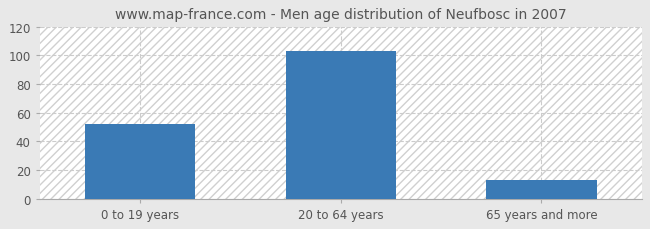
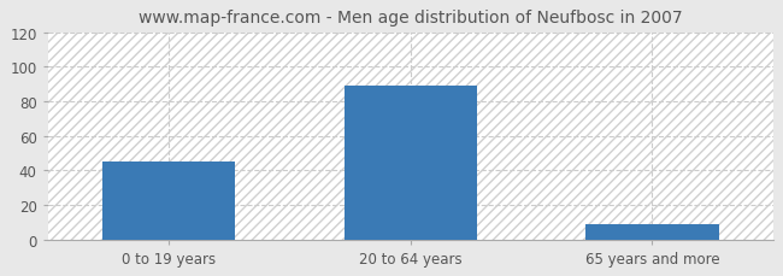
0 to 19 years: 52 -> 45
20 to 64 years: 103 -> 89
65 years and more: 13 -> 9
